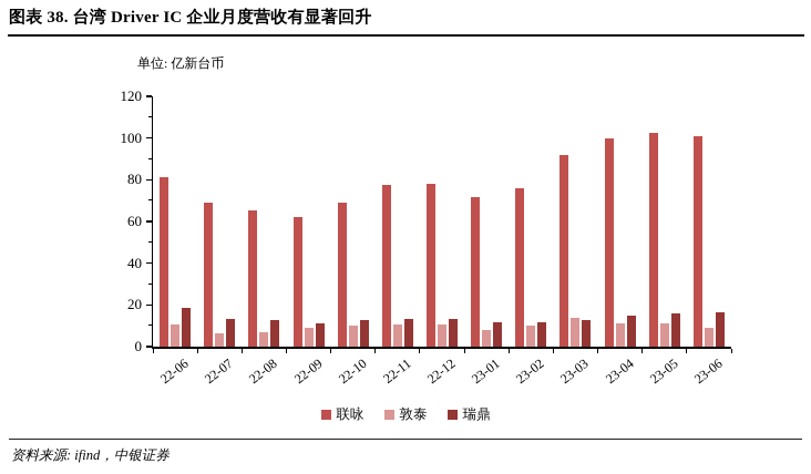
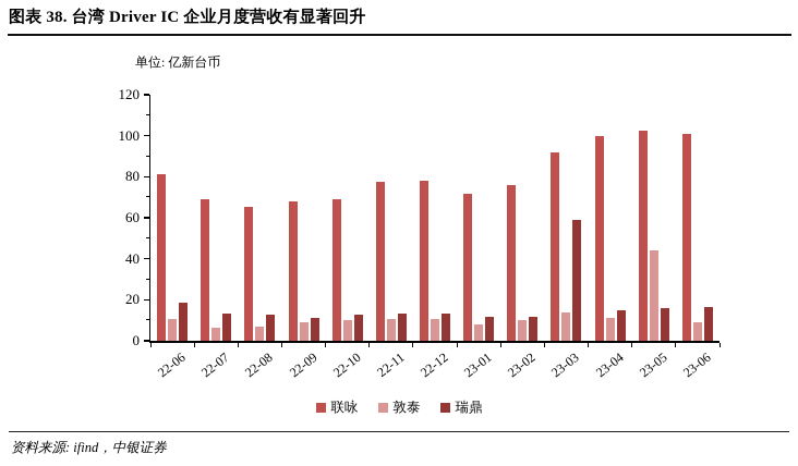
联咏/22-09: 62 -> 68
瑞鼎/23-03: 13 -> 59
敦泰/23-05: 11 -> 44
